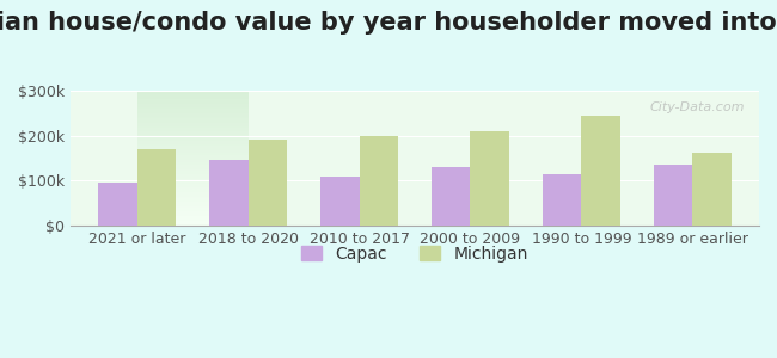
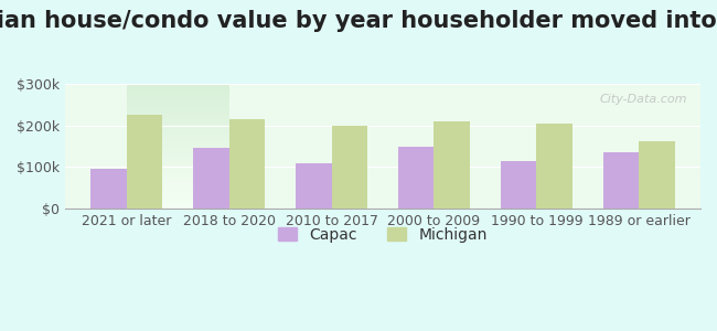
Michigan/2021 or later: $170k -> $225k
Michigan/2018 to 2020: $190k -> $215k
Capac/2000 to 2009: $130k -> $150k
Michigan/1990 to 1999: $245k -> $205k
